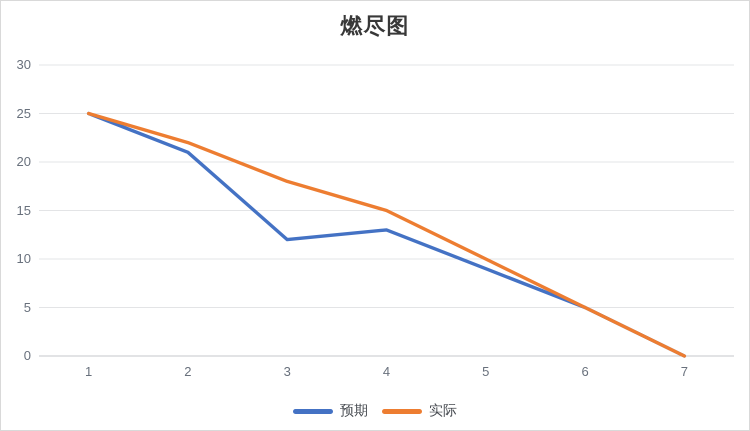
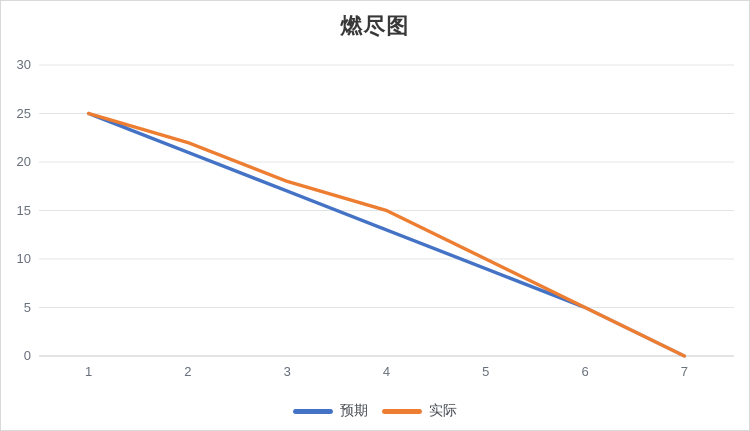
预期/3: 12 -> 17
